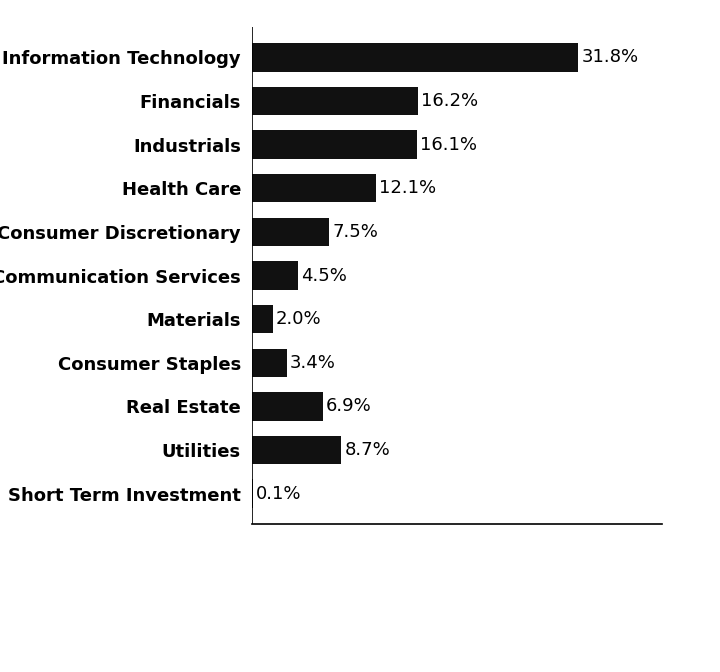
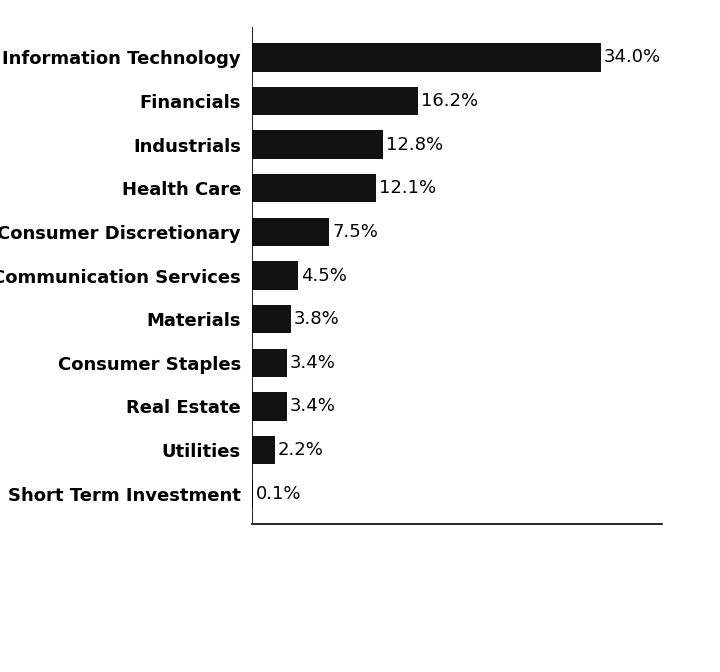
Information Technology: 31.8% -> 34.0%
Industrials: 16.1% -> 12.8%
Materials: 2.0% -> 3.8%
Real Estate: 6.9% -> 3.4%
Utilities: 8.7% -> 2.2%
